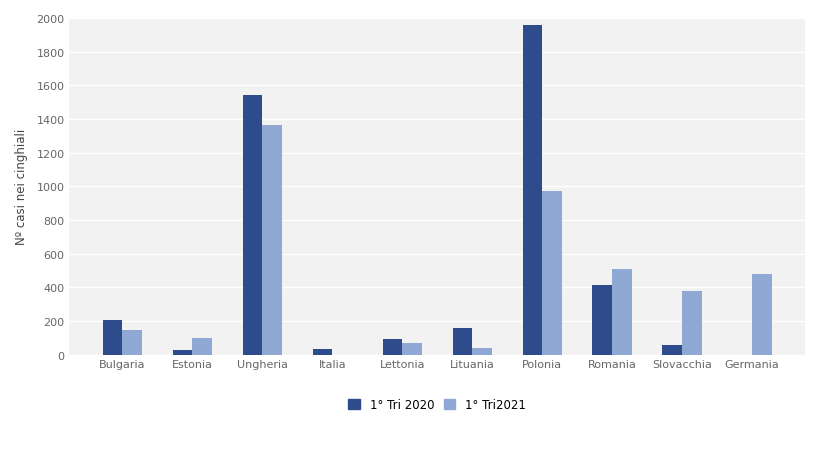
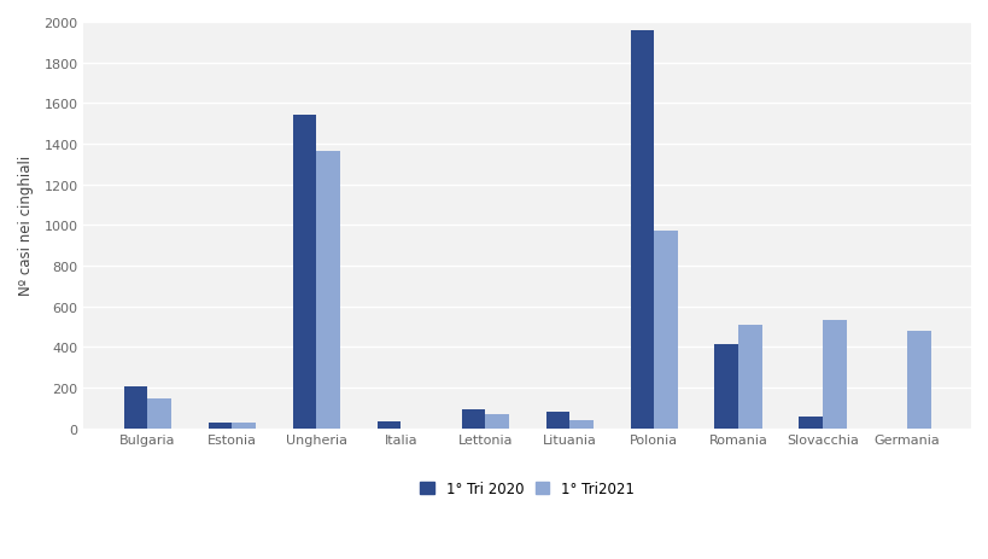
1° Tri2021/Estonia: 100 -> 30
1° Tri 2020/Lituania: 160 -> 80
1° Tri2021/Slovacchia: 380 -> 530
